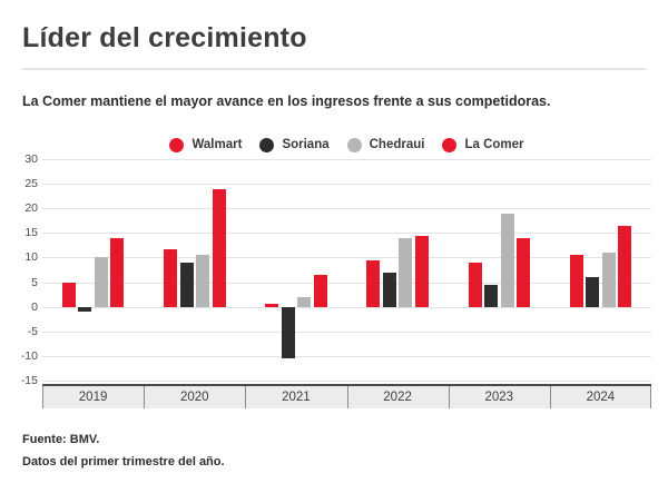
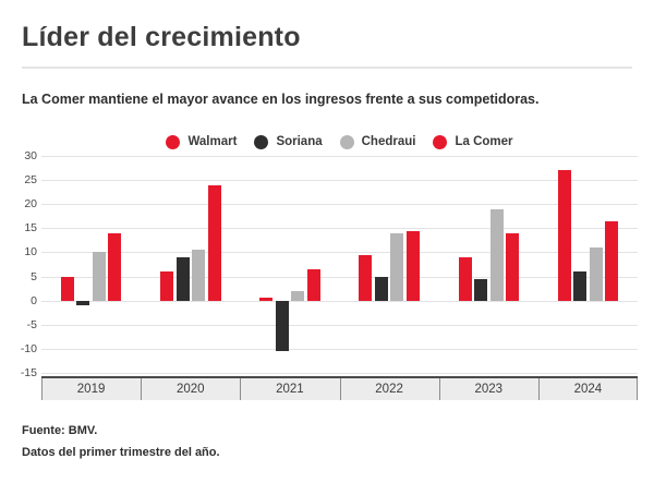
Walmart/2020: 12 -> 6
Soriana/2022: 7 -> 5
Walmart/2024: 10 -> 27
